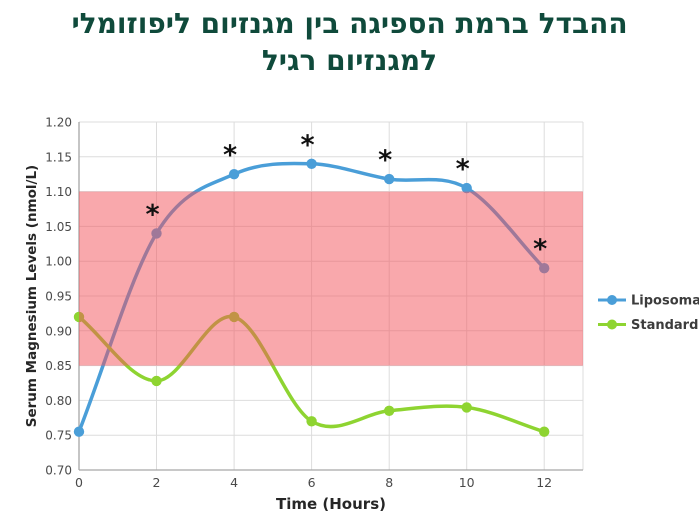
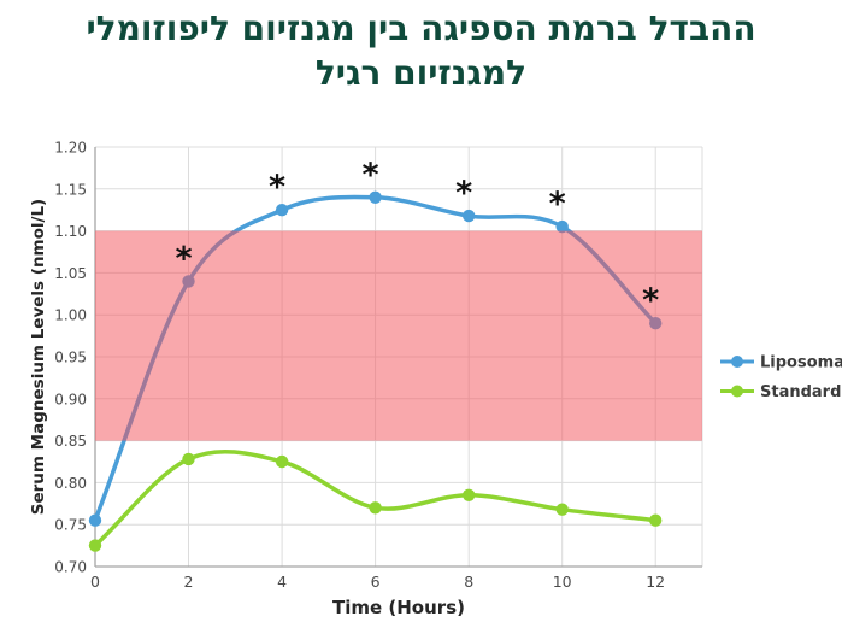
Standard/0: 0.92 -> 0.72
Standard/4: 0.92 -> 0.82
Standard/10: 0.79 -> 0.77
